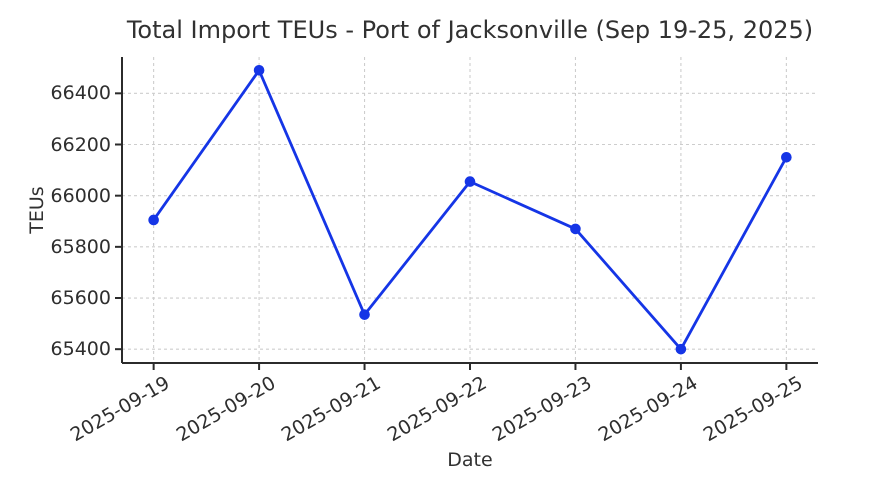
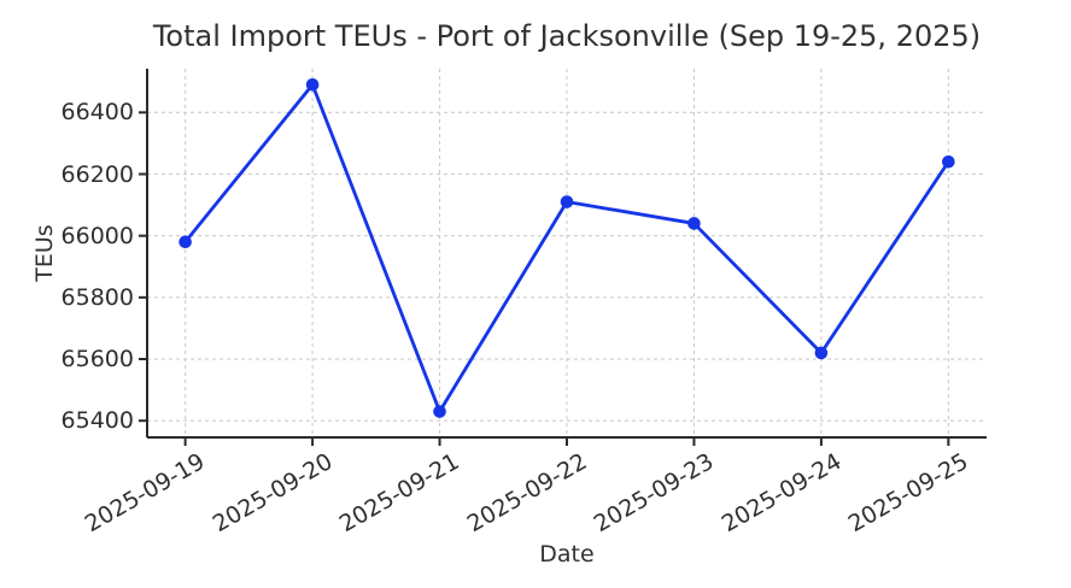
2025-09-19: 65900 -> 65980
2025-09-21: 65540 -> 65430
2025-09-22: 66060 -> 66110
2025-09-23: 65870 -> 66040
2025-09-24: 65400 -> 65620
2025-09-25: 66150 -> 66240
